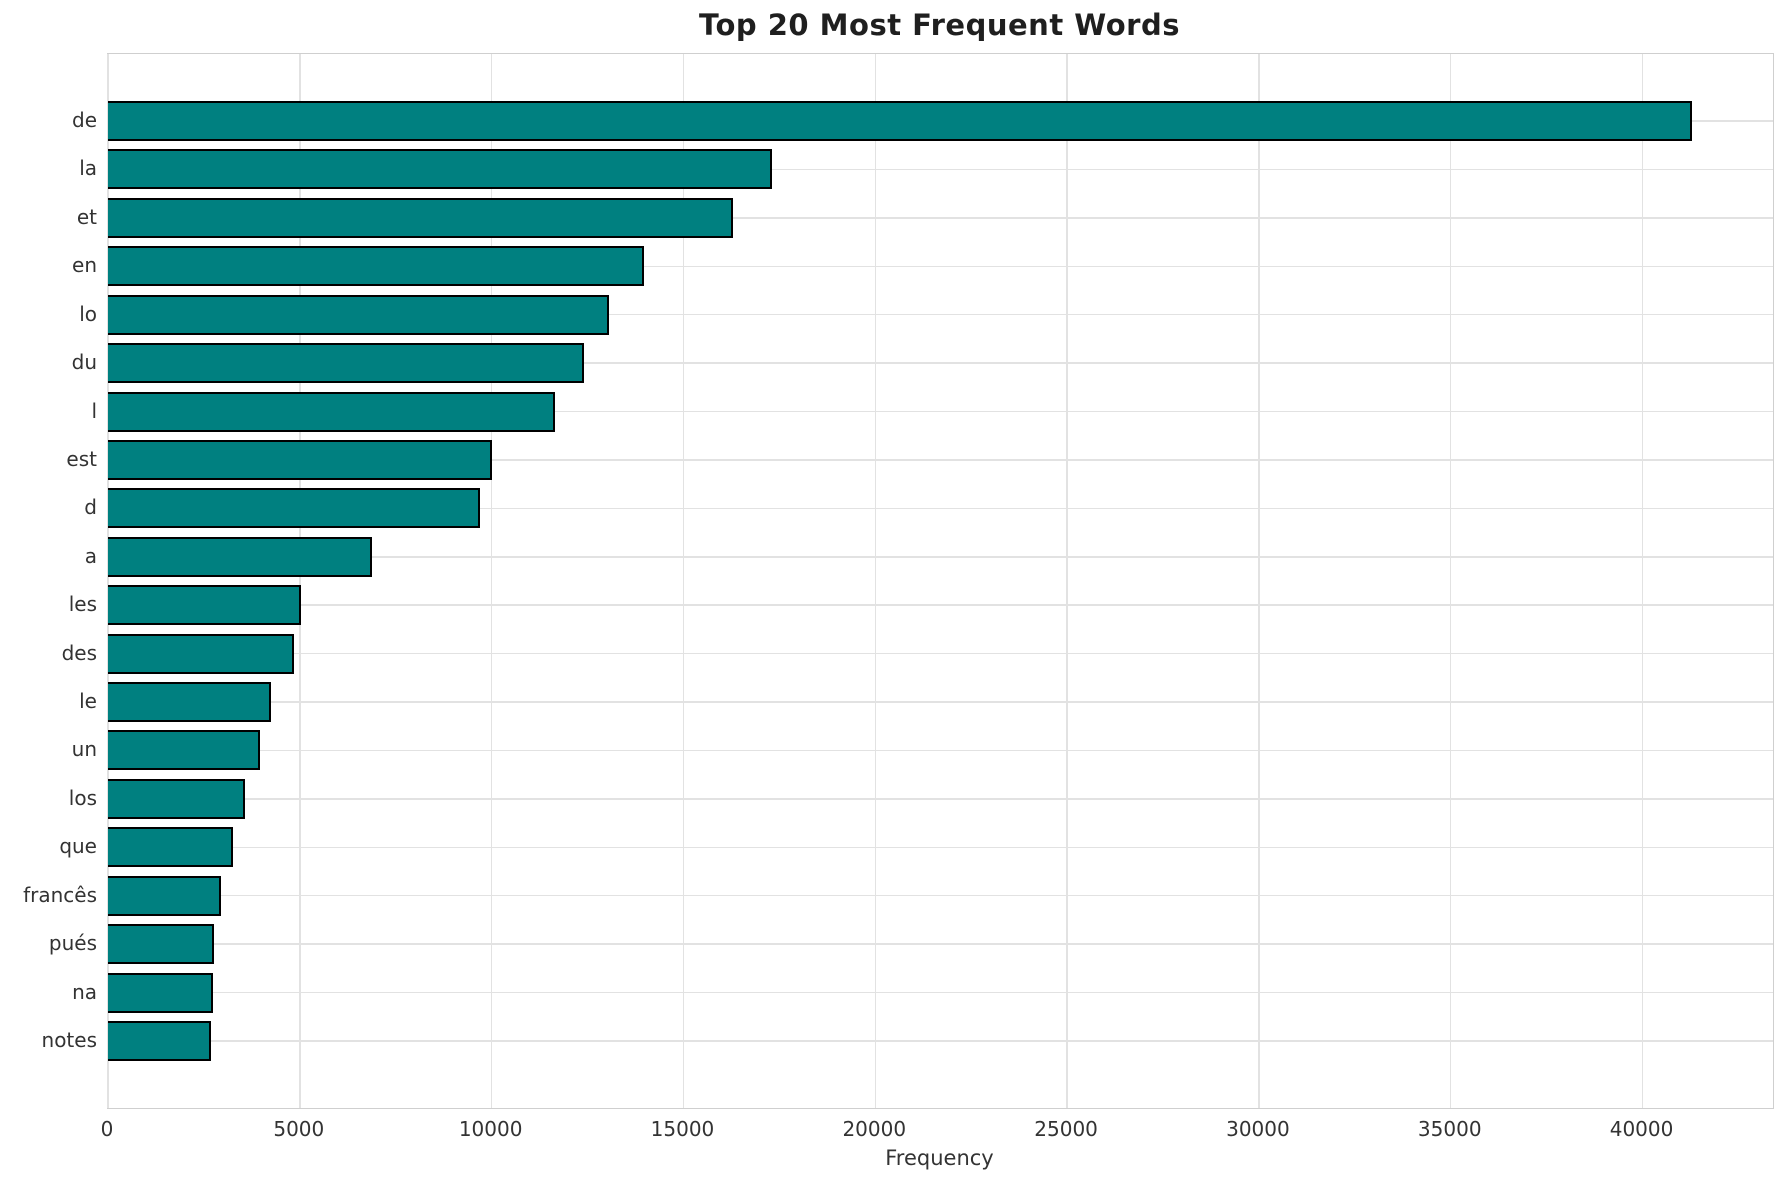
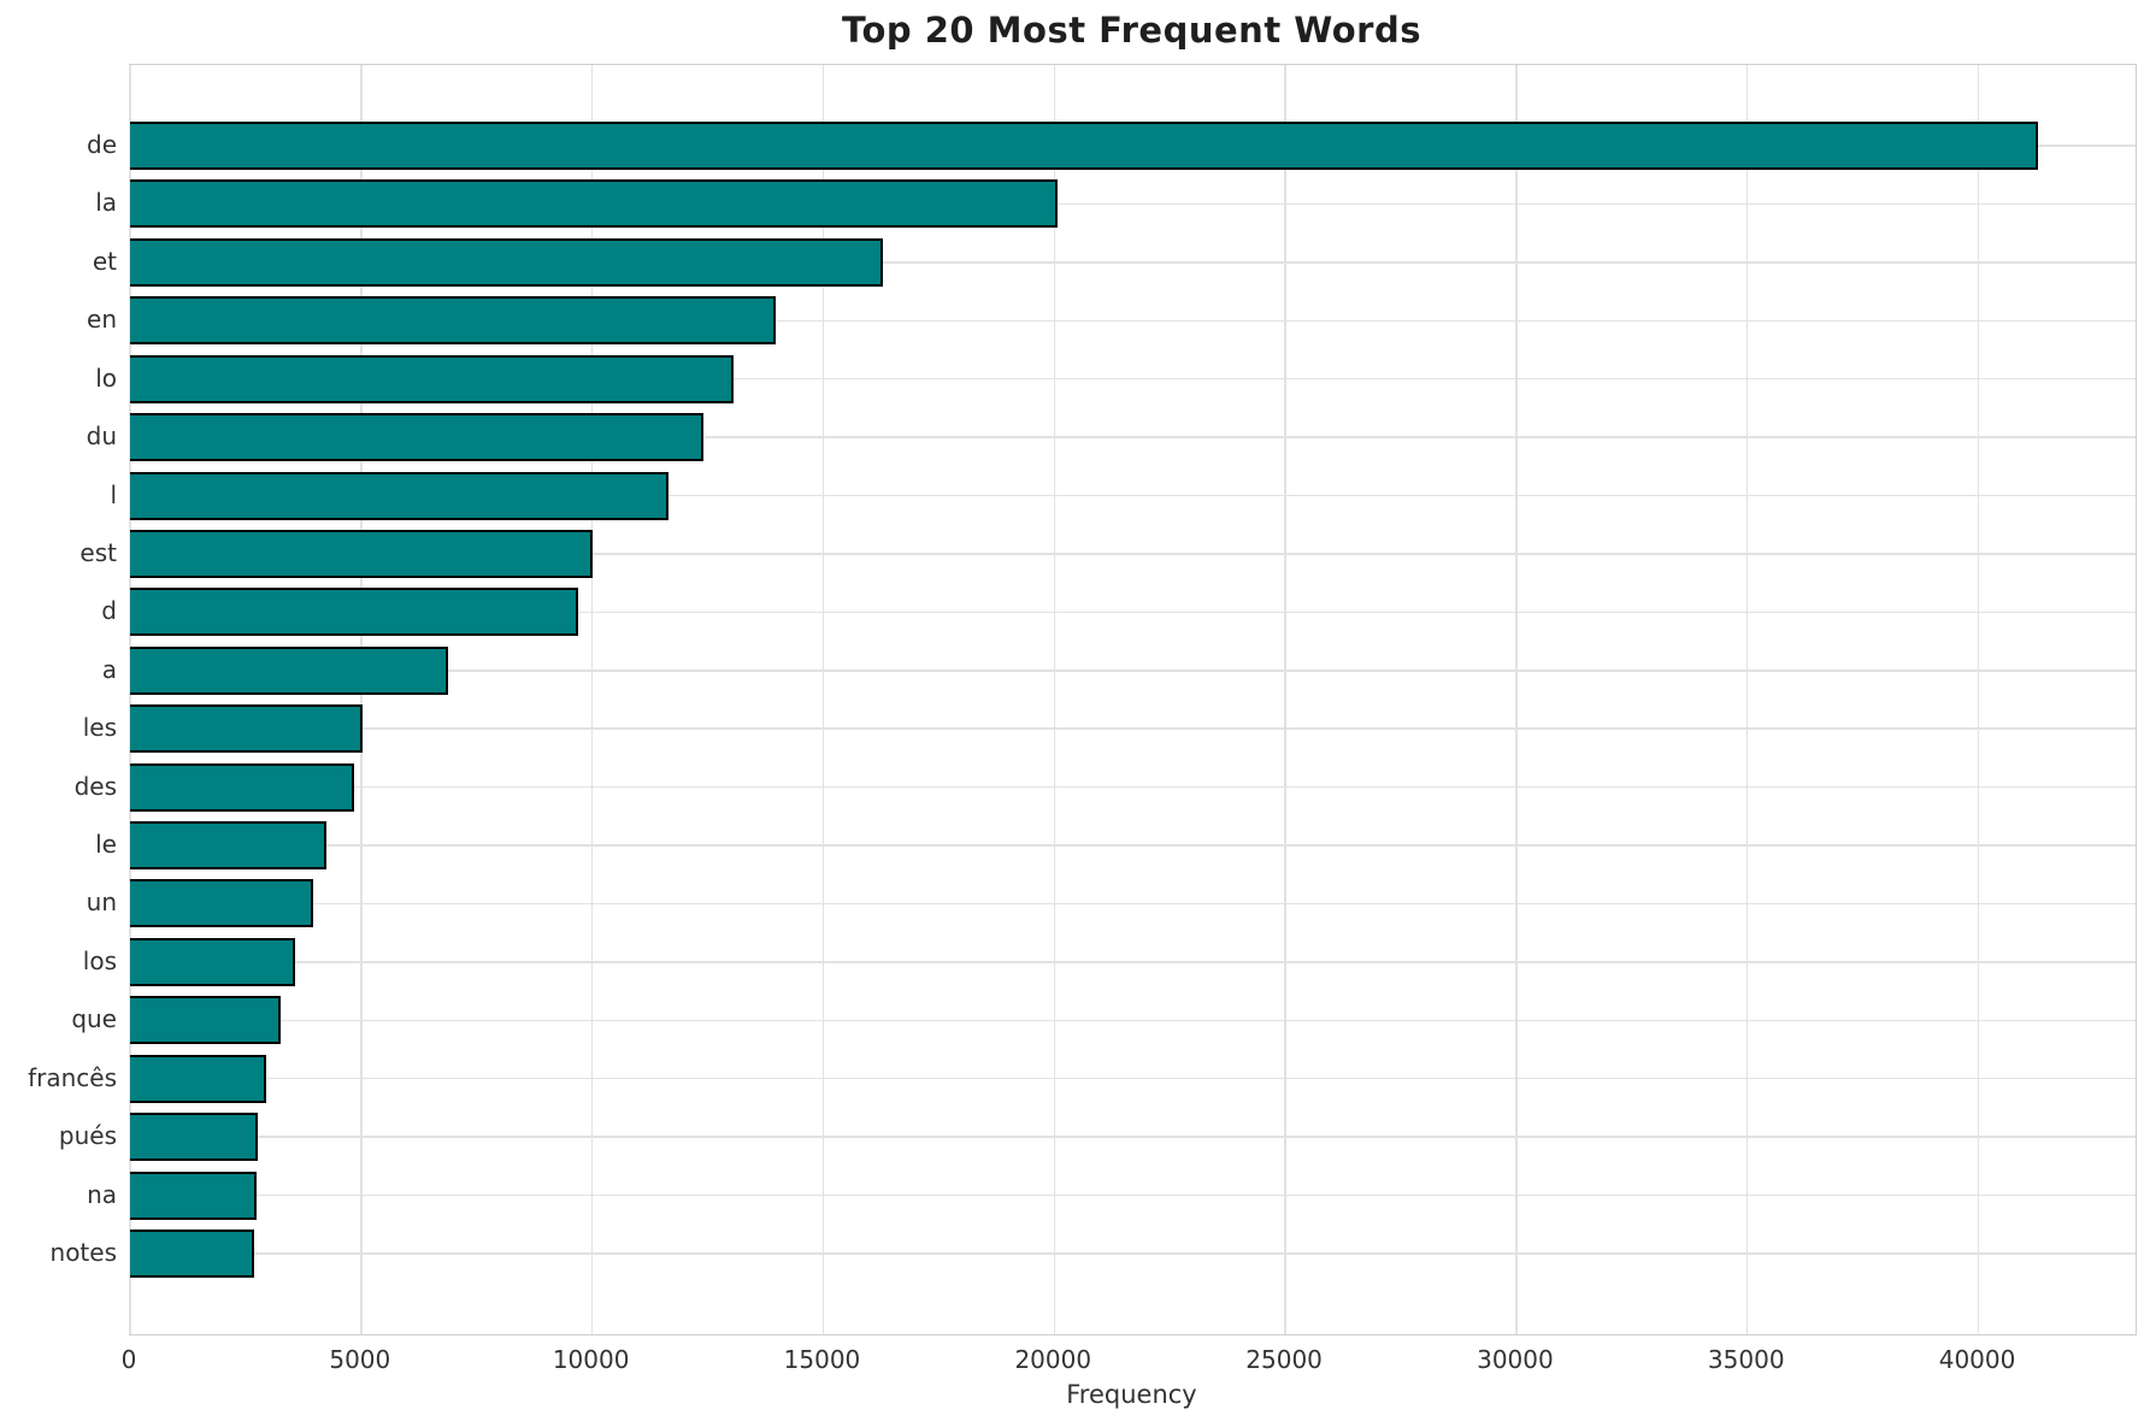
la: 17300 -> 20100
